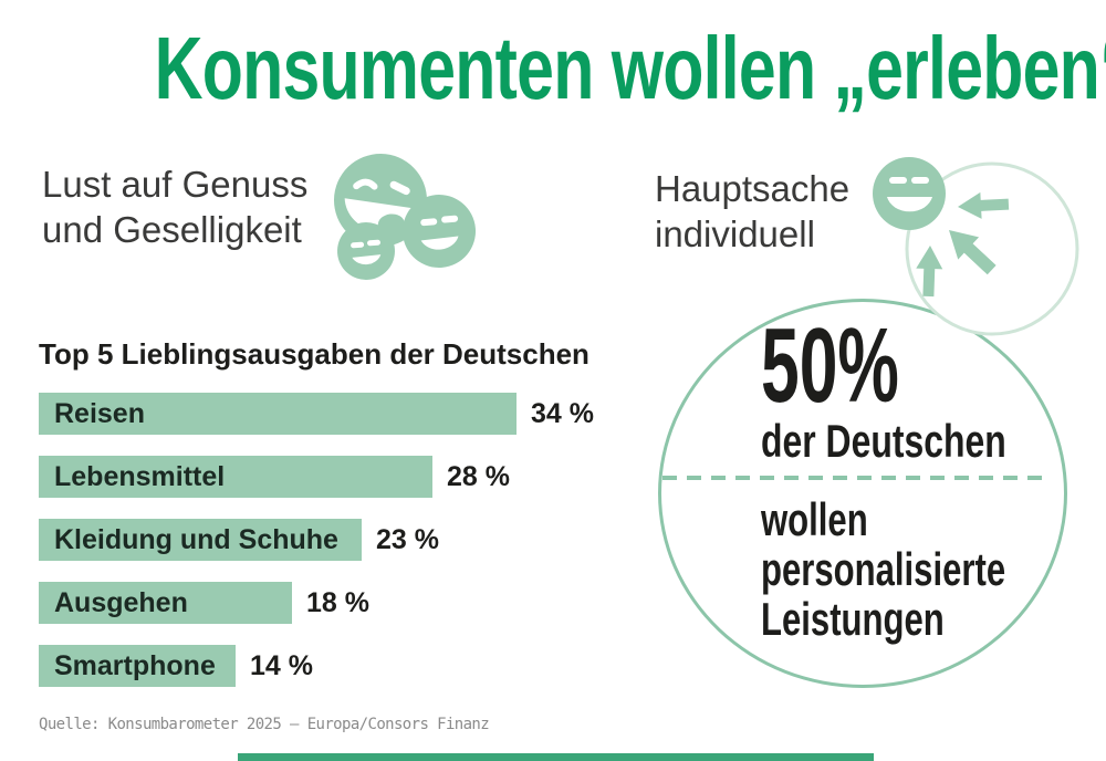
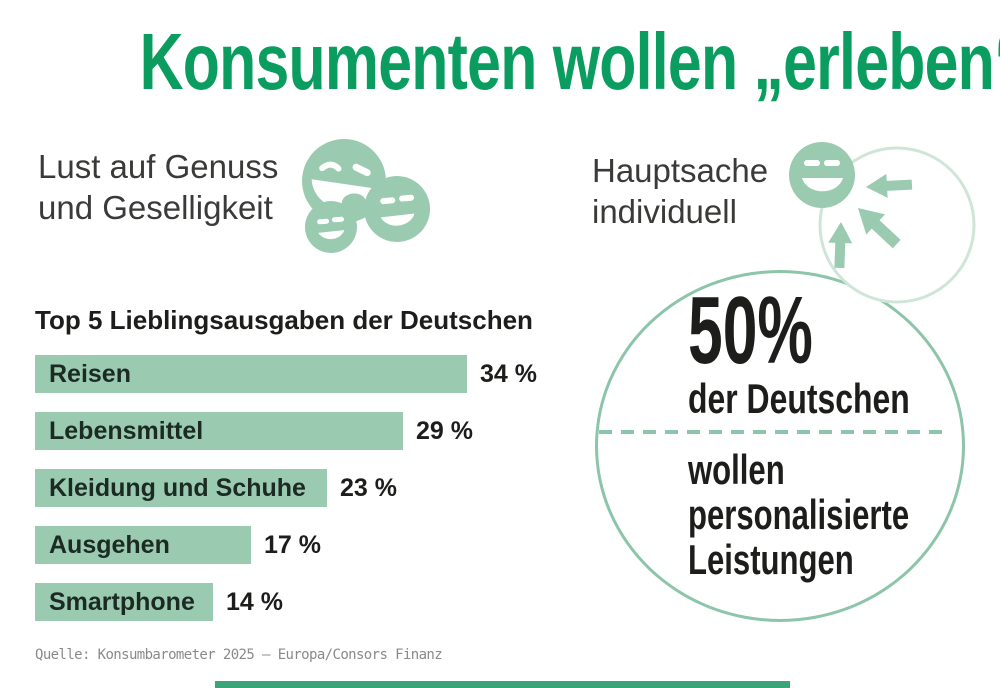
Lebensmittel: 28 -> 29
Ausgehen: 18 -> 17
